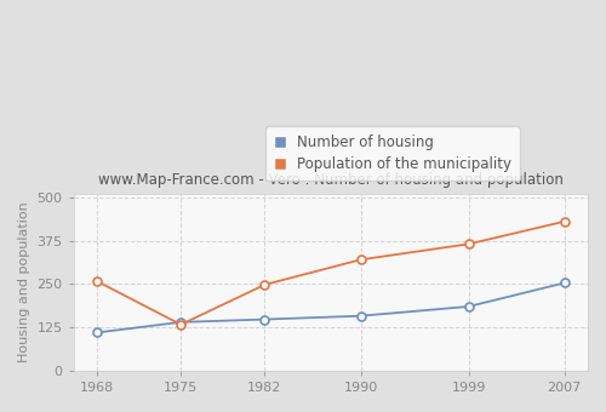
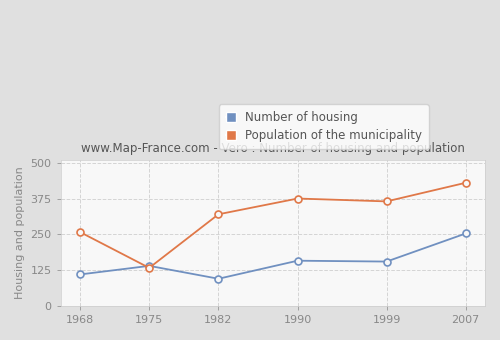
Number of housing/1982: 148 -> 95
Population of the municipality/1982: 248 -> 320
Population of the municipality/1990: 320 -> 375
Number of housing/1999: 185 -> 155
